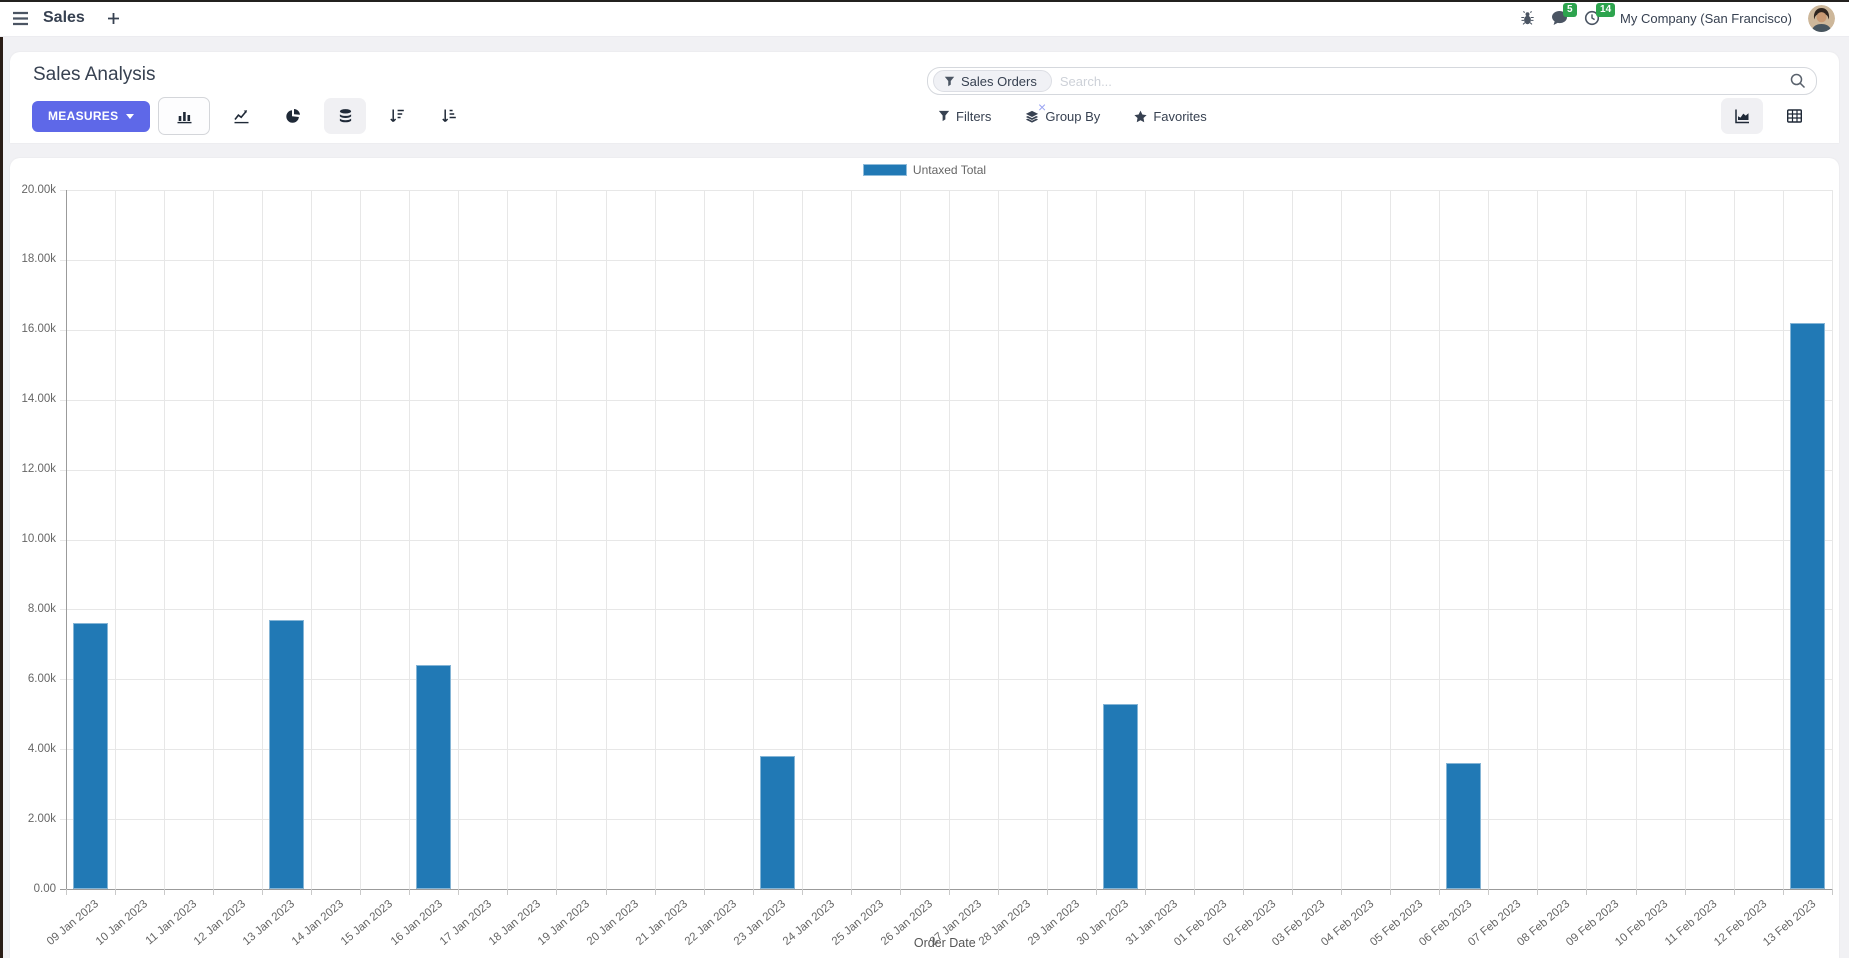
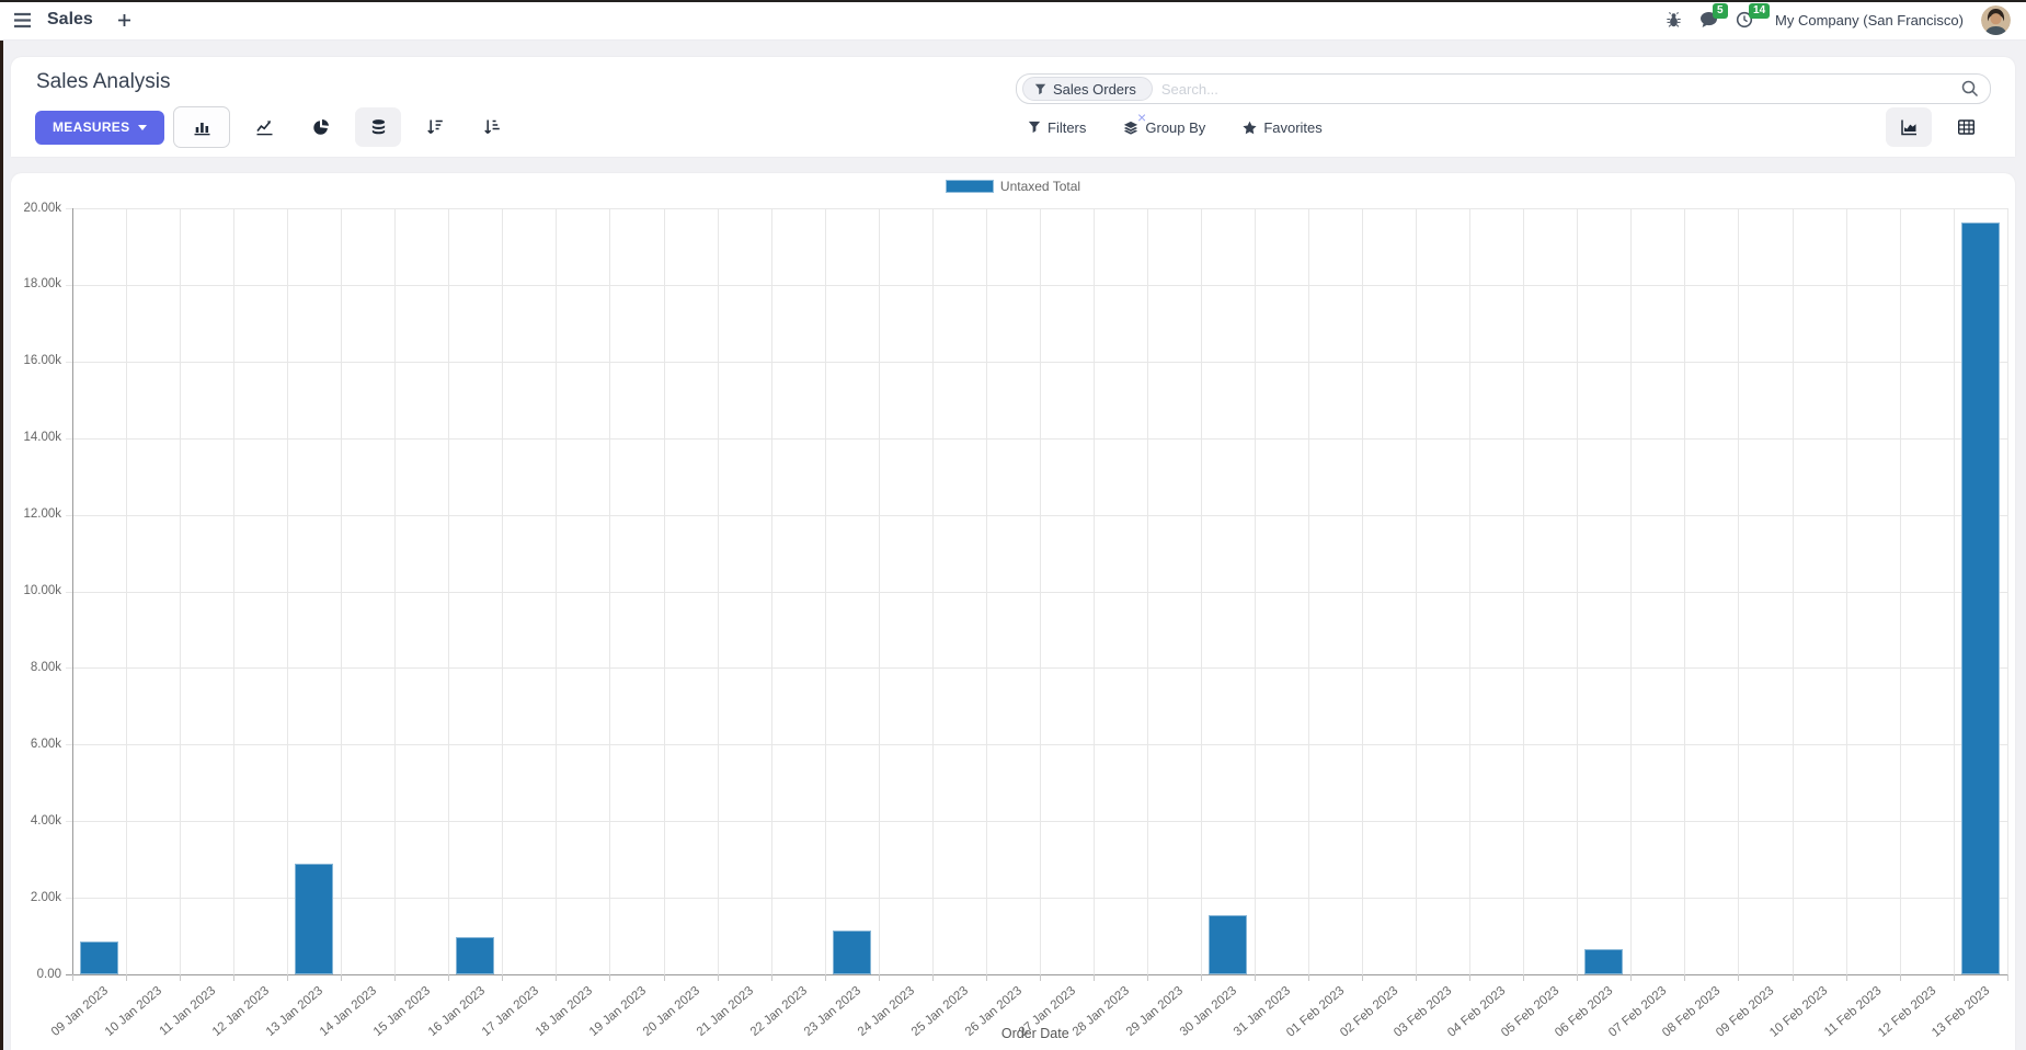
09 Jan 2023: 7.6k -> 0.8k
13 Jan 2023: 7.7k -> 2.9k
16 Jan 2023: 6.4k -> 1.0k
23 Jan 2023: 3.8k -> 1.2k
30 Jan 2023: 5.3k -> 1.6k
06 Feb 2023: 3.6k -> 0.7k
13 Feb 2023: 16.2k -> 19.6k
